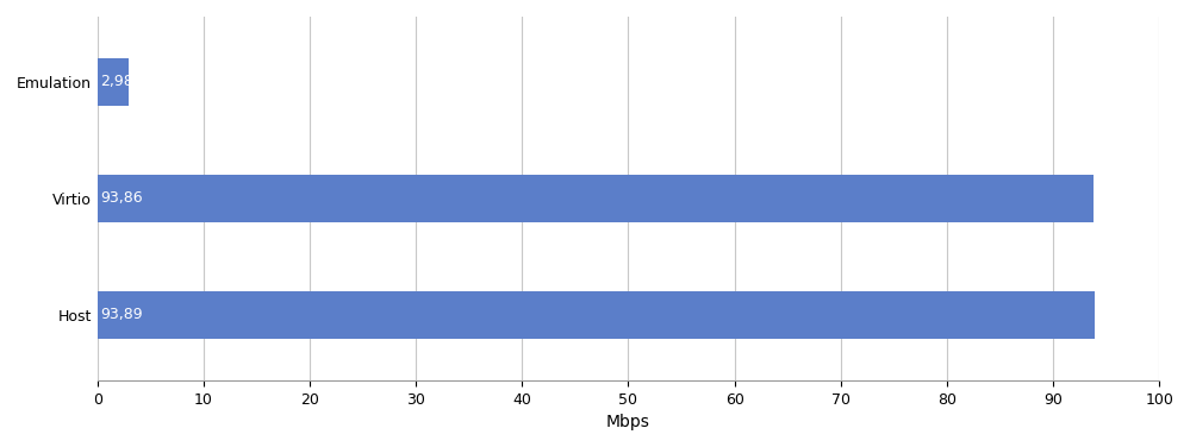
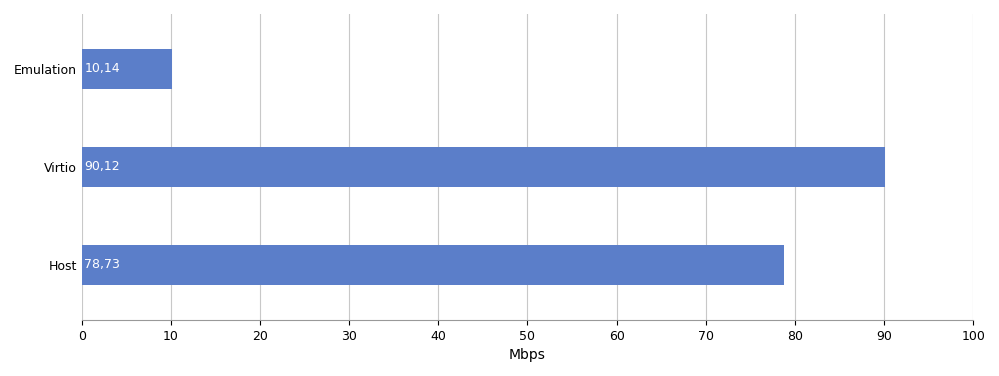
Emulation: 2,98 -> 10,14
Virtio: 93,86 -> 90,12
Host: 93,89 -> 78,73
